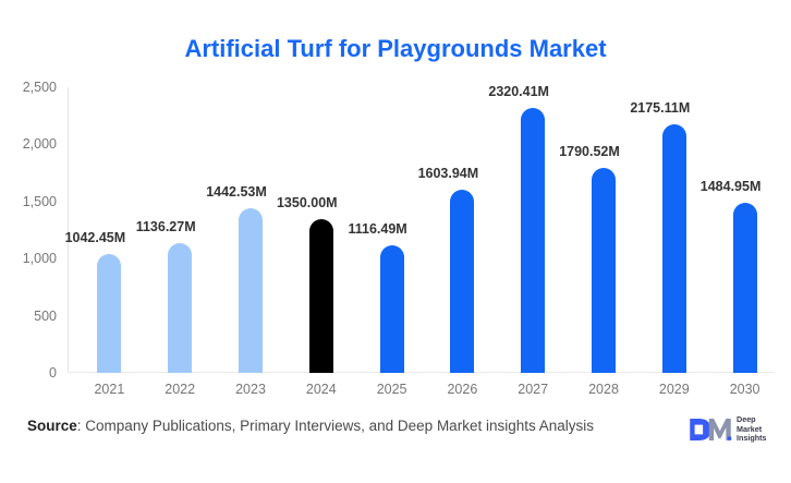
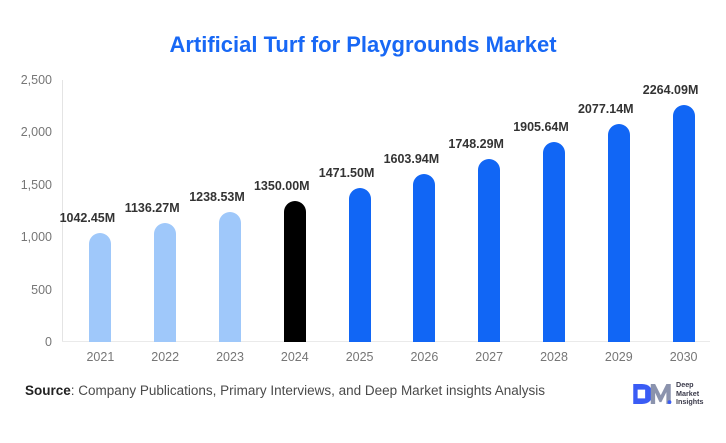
2023: 1442.53M -> 1238.53M
2025: 1116.49M -> 1471.50M
2027: 2320.41M -> 1748.29M
2028: 1790.52M -> 1905.64M
2029: 2175.11M -> 2077.14M
2030: 1484.95M -> 2264.09M
